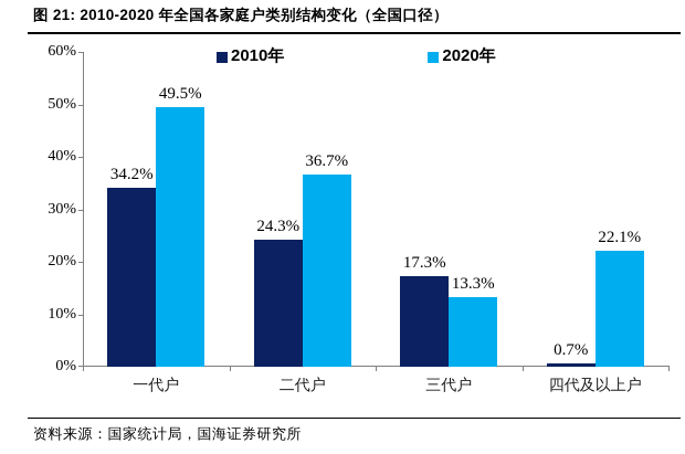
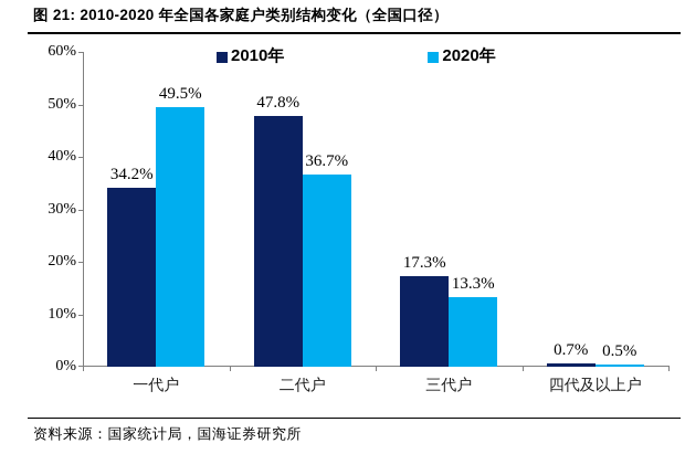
2010年/二代户: 24.3% -> 47.8%
2020年/四代及以上户: 22.1% -> 0.5%
